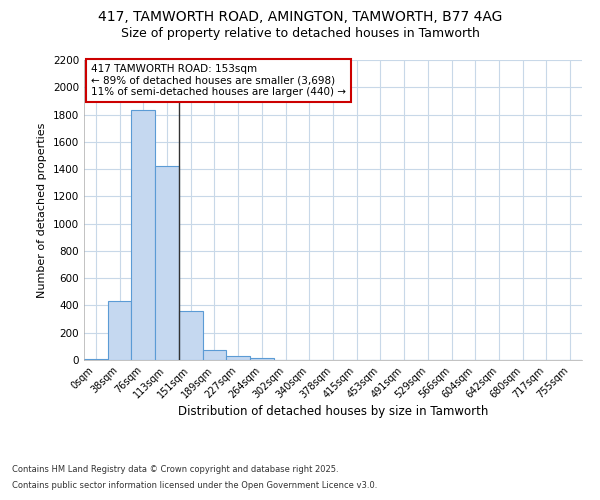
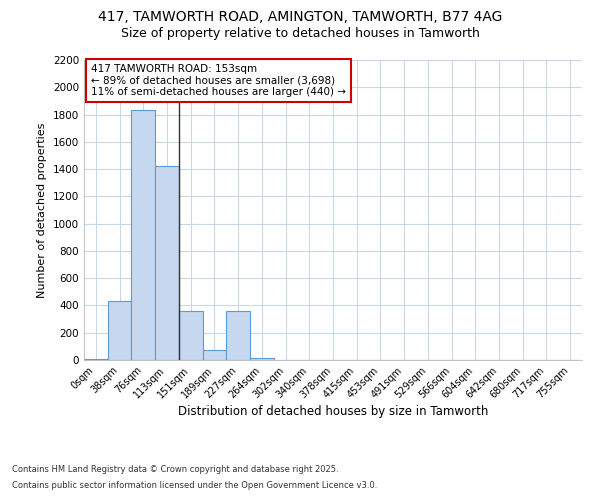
227sqm: 30 -> 360
